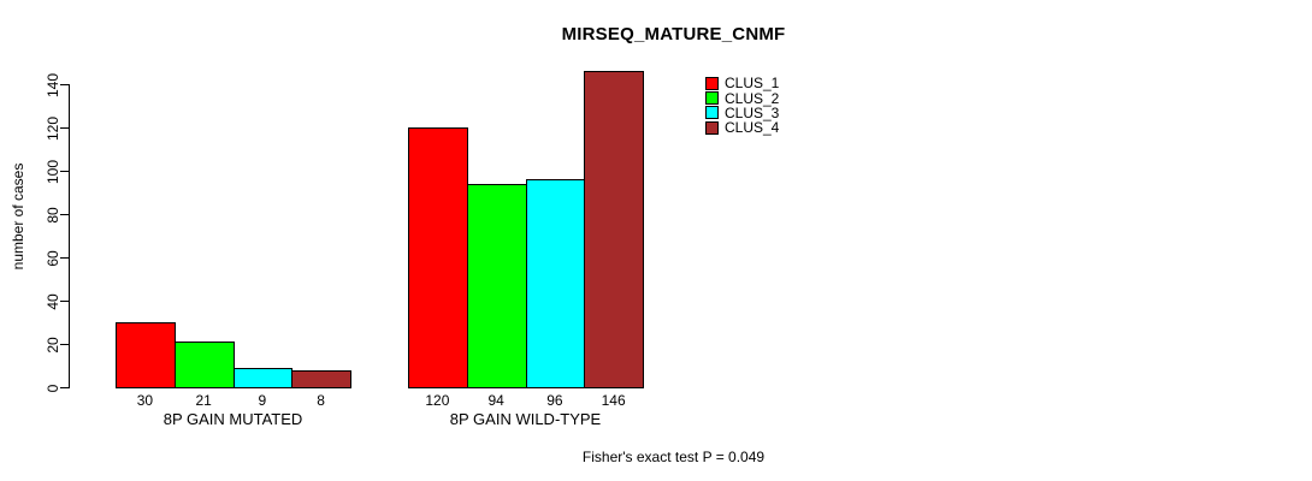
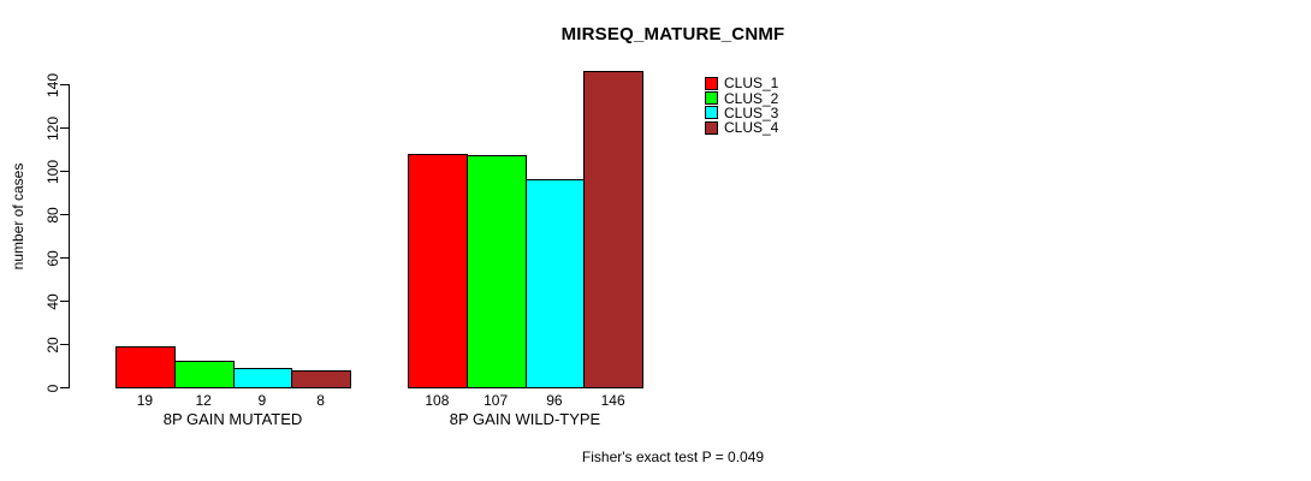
CLUS_1/8P GAIN MUTATED: 30 -> 19
CLUS_2/8P GAIN MUTATED: 21 -> 12
CLUS_1/8P GAIN WILD-TYPE: 120 -> 108
CLUS_2/8P GAIN WILD-TYPE: 94 -> 107
